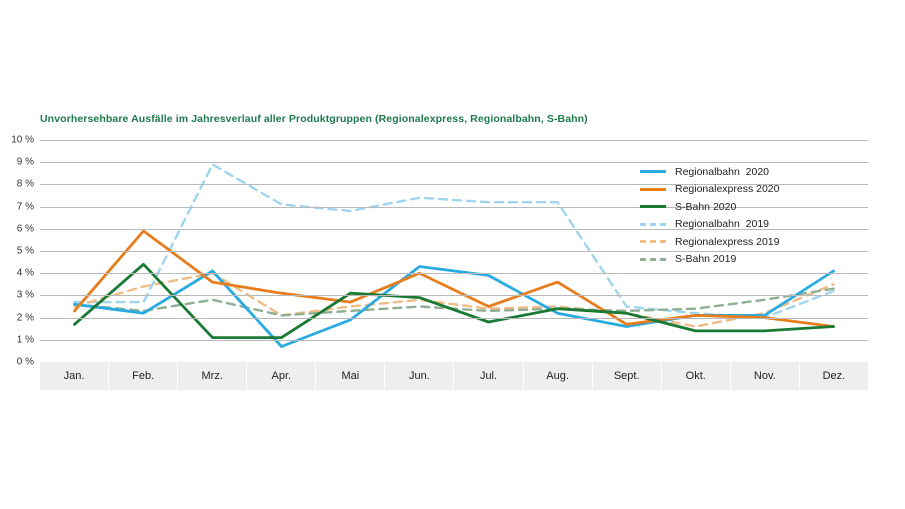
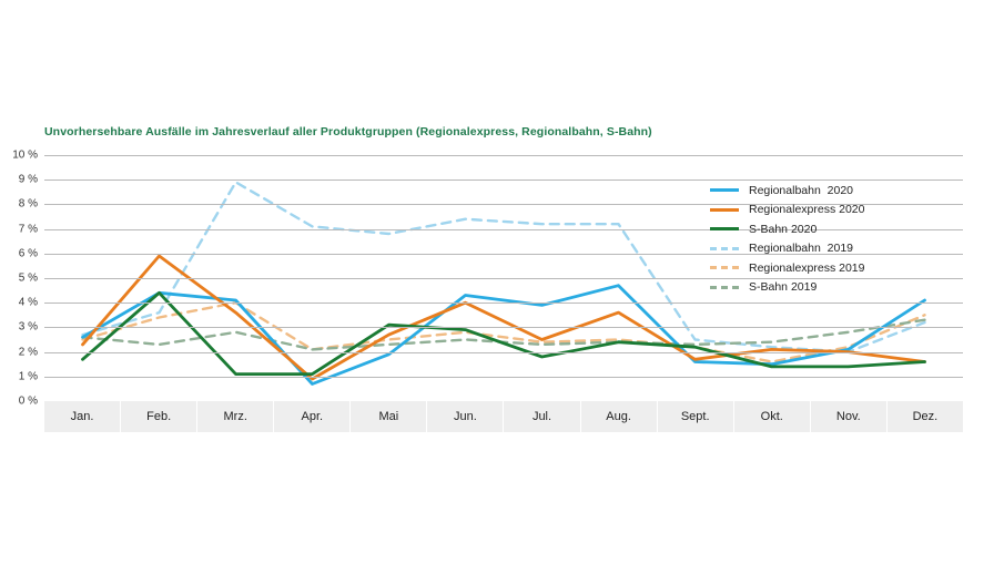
Regionalbahn 2020/Feb.: 2.2% -> 4.4%
Regionalbahn 2019/Feb.: 2.7% -> 3.6%
Regionalexpress 2020/Apr.: 3.1% -> 0.9%
Regionalbahn 2020/Aug.: 2.2% -> 4.7%
Regionalbahn 2020/Okt.: 2.1% -> 1.5%
